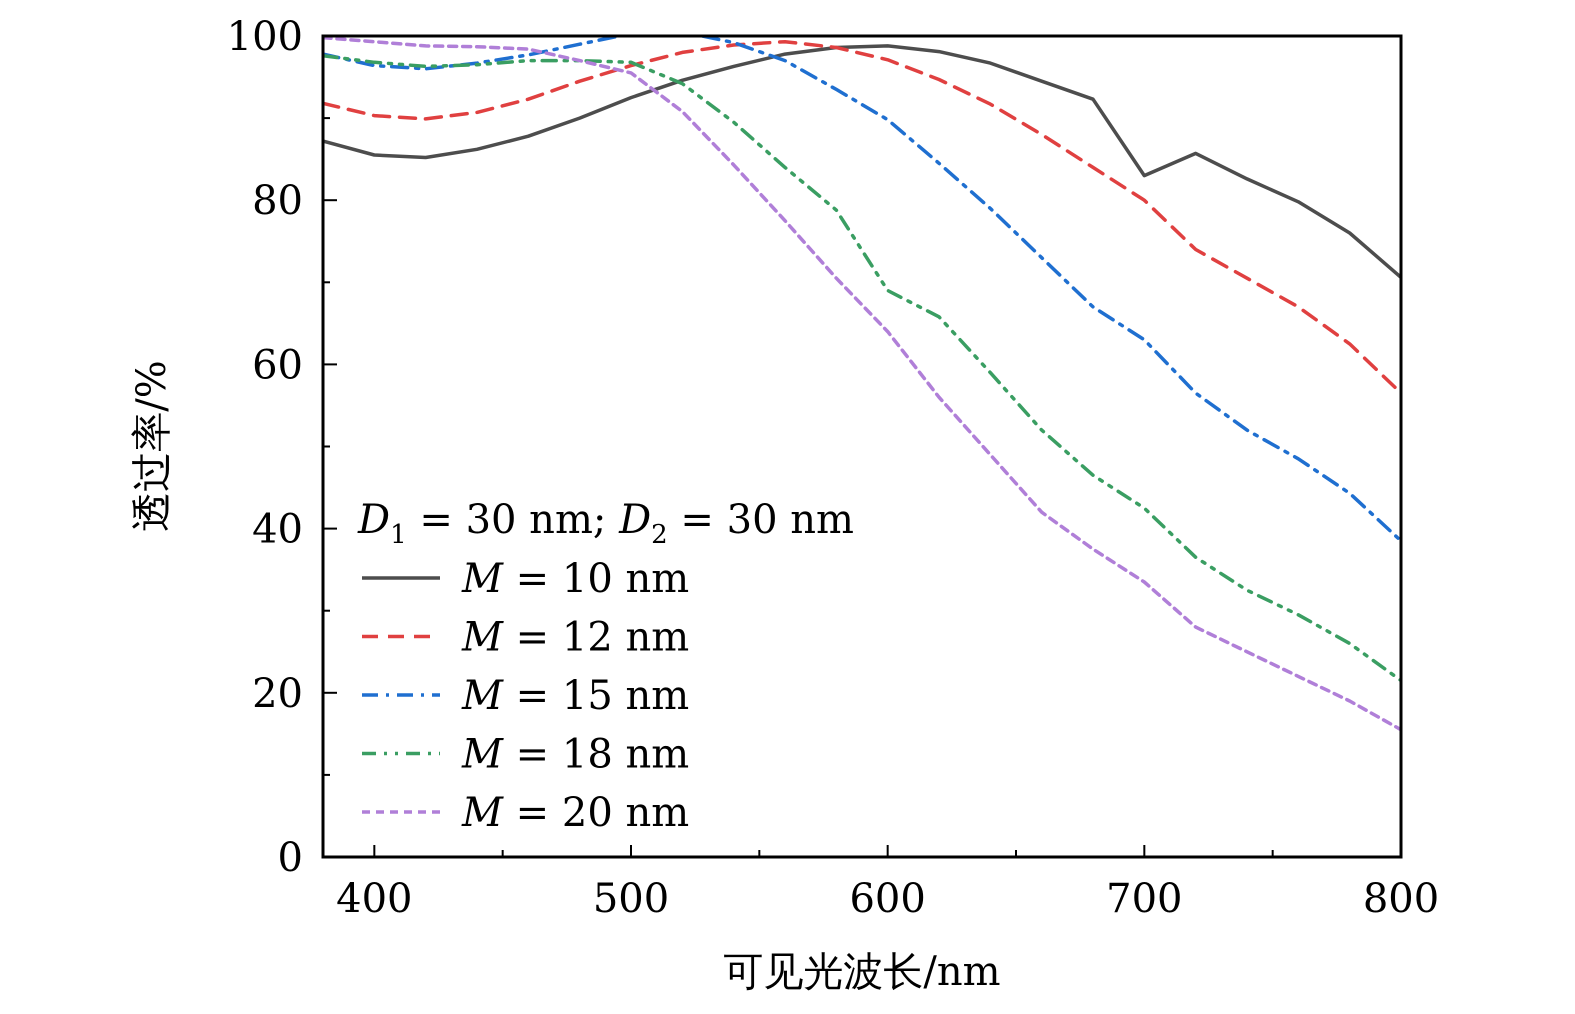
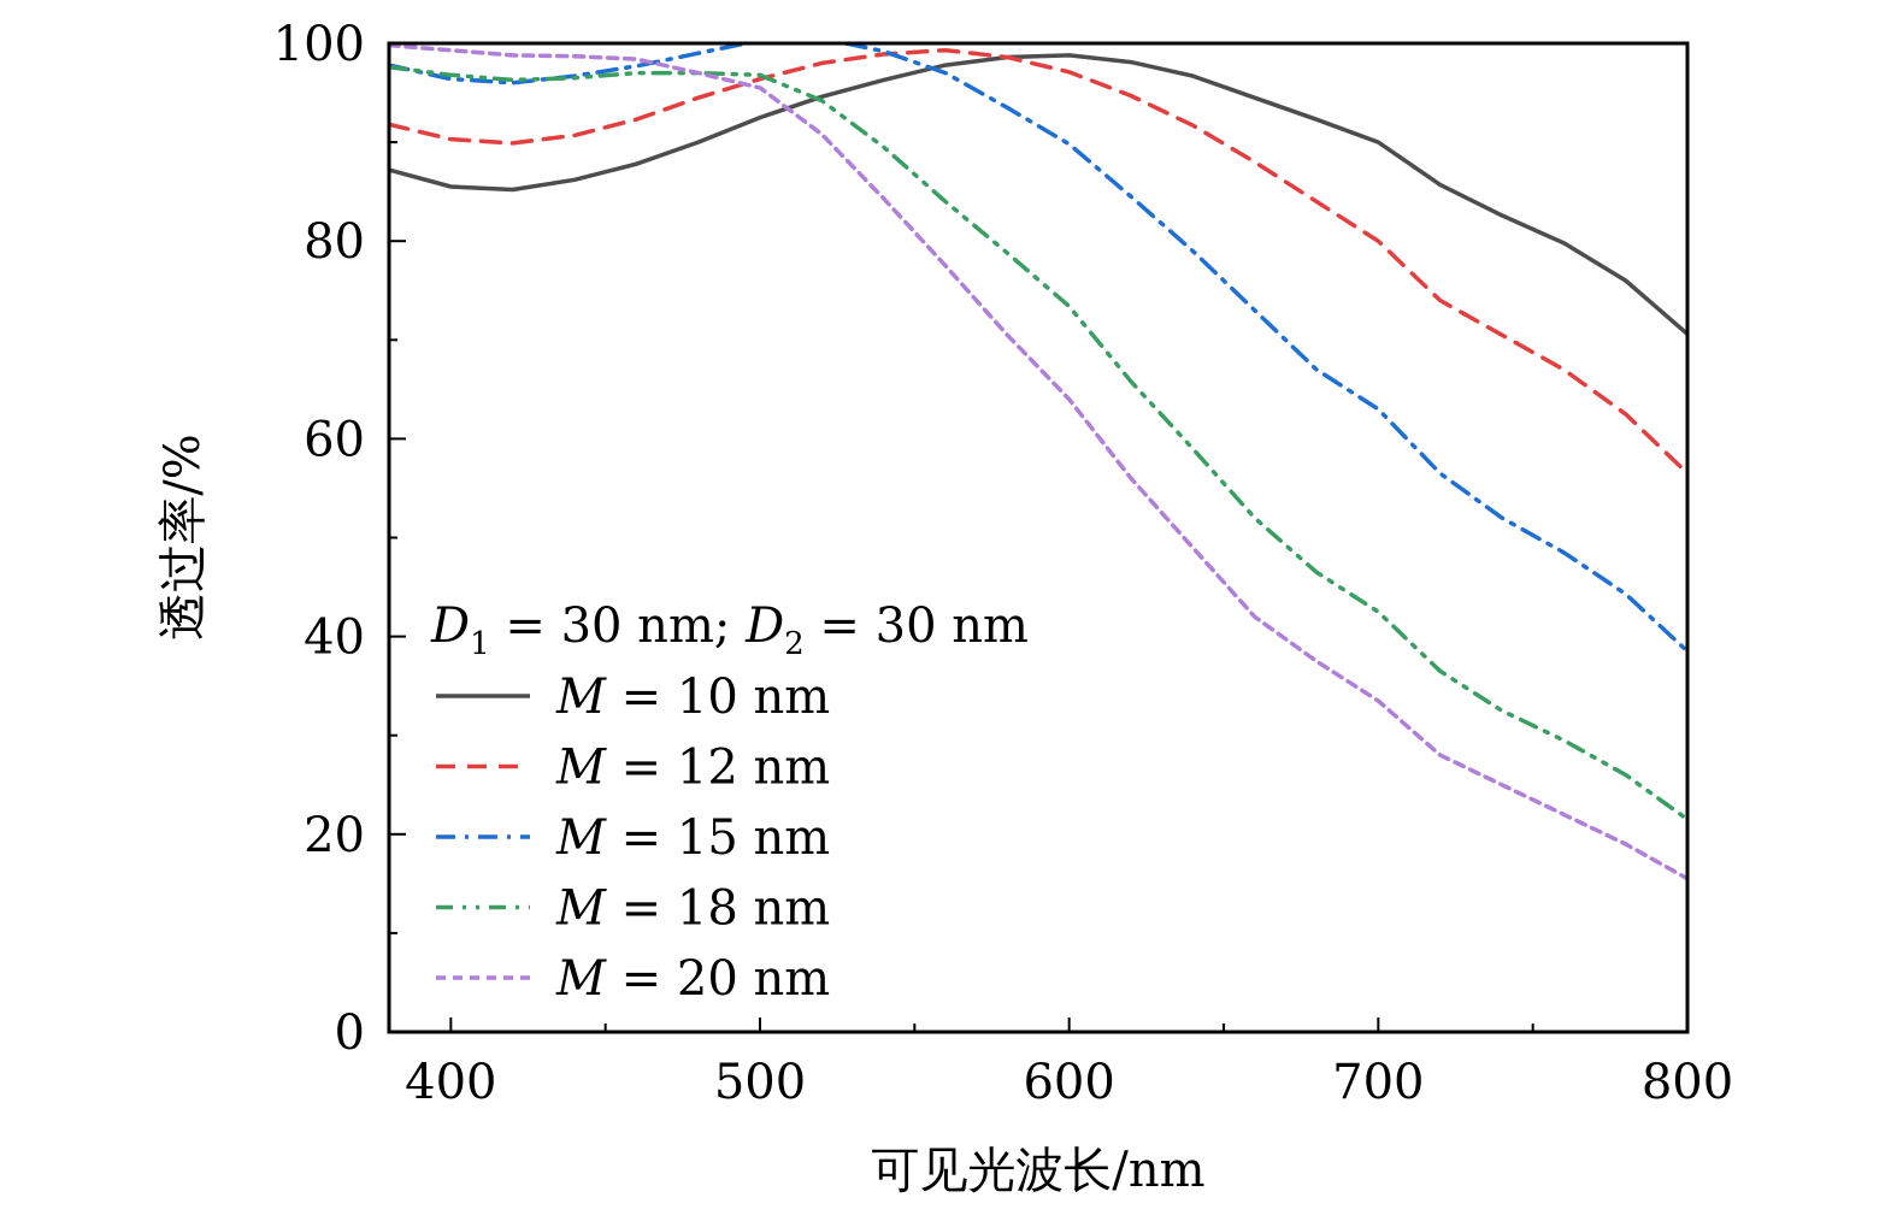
M = 18 nm/600: 69 -> 73
M = 10 nm/700: 83 -> 90
